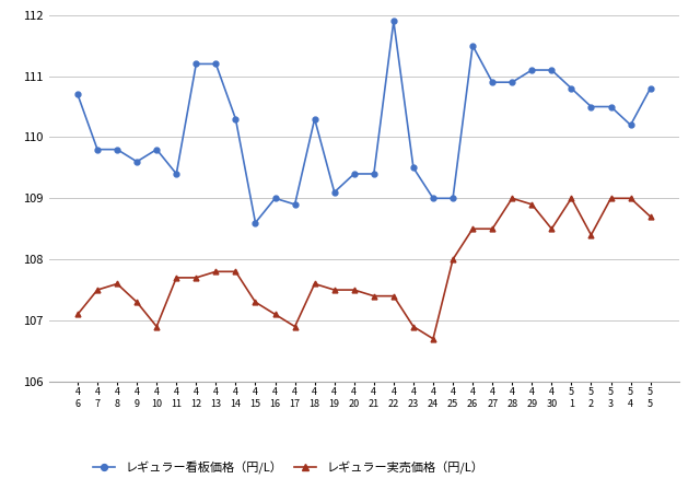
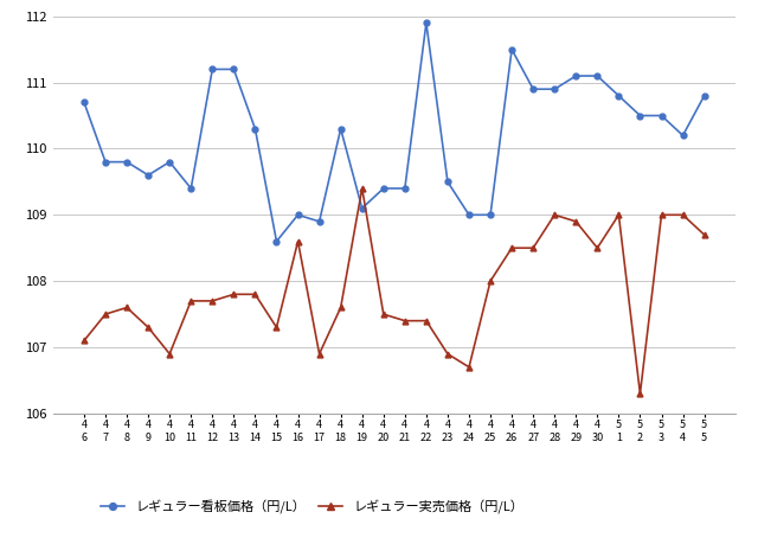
レギュラー実売価格（円/L）/4 16: 107.1 -> 108.6
レギュラー実売価格（円/L）/4 19: 107.5 -> 109.4
レギュラー実売価格（円/L）/5 2: 108.4 -> 106.3
